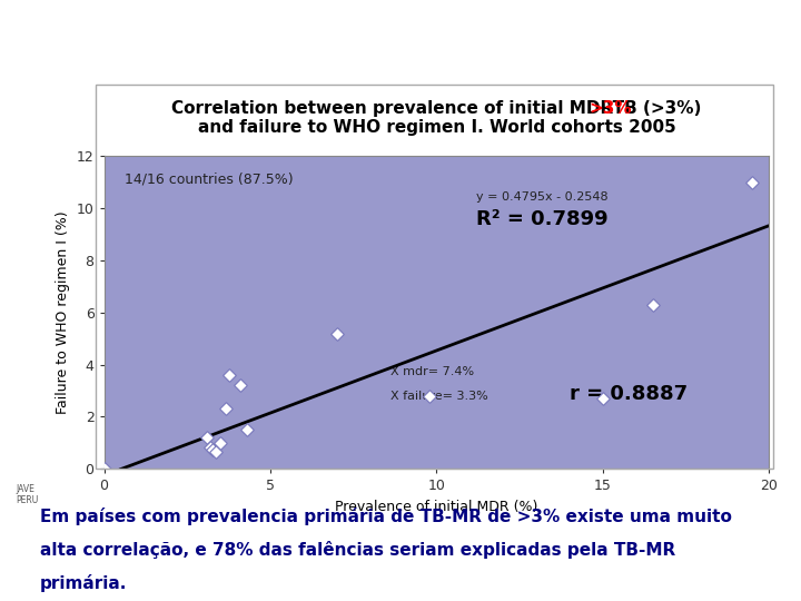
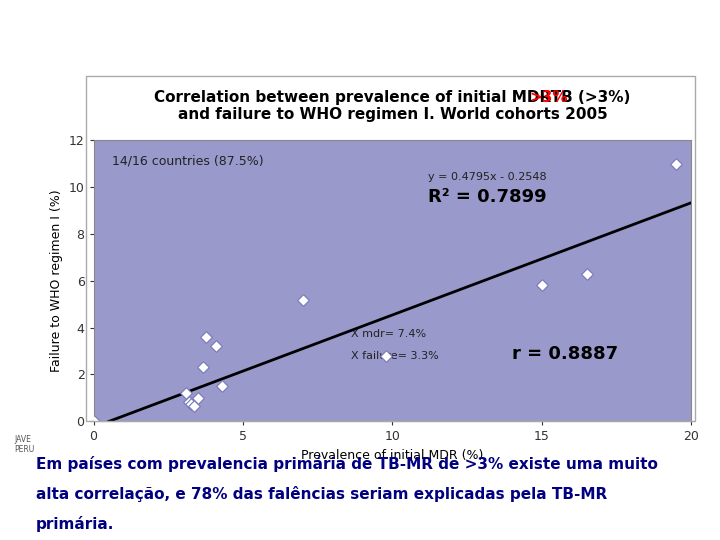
15: 2.70 -> 5.80
